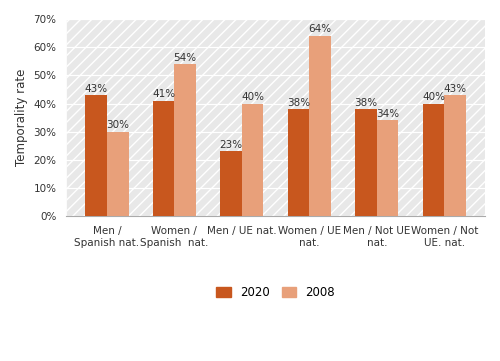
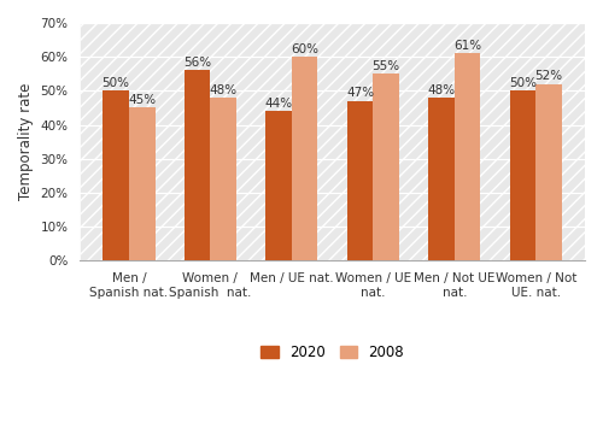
2020/Men / Spanish nat.: 43% -> 50%
2008/Men / Spanish nat.: 30% -> 45%
2020/Women / Spanish nat.: 41% -> 56%
2008/Women / Spanish nat.: 54% -> 48%
2020/Men / UE nat.: 23% -> 44%
2008/Men / UE nat.: 40% -> 60%
2020/Women / UE nat.: 38% -> 47%
2008/Women / UE nat.: 64% -> 55%
2020/Men / Not UE nat.: 38% -> 48%
2008/Men / Not UE nat.: 34% -> 61%
2020/Women / Not UE. nat.: 40% -> 50%
2008/Women / Not UE. nat.: 43% -> 52%
